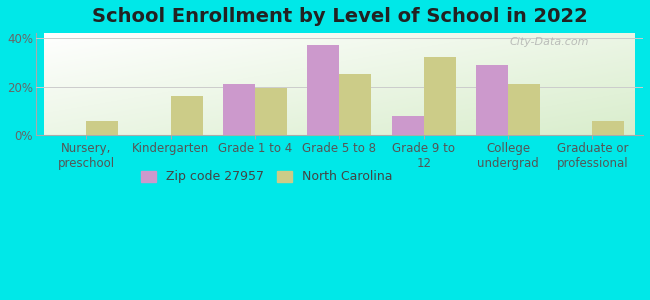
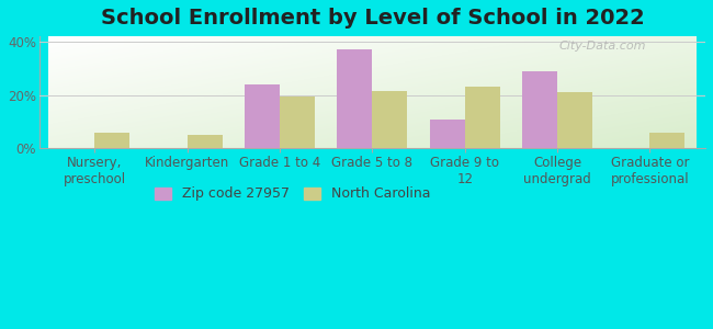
North Carolina/Kindergarten: 16.0% -> 5.0%
Zip code 27957/Grade 1 to 4: 21% -> 24%
North Carolina/Grade 5 to 8: 25.0% -> 21.5%
Zip code 27957/Grade 9 to 12: 8% -> 11%
North Carolina/Grade 9 to 12: 32.0% -> 23.0%
